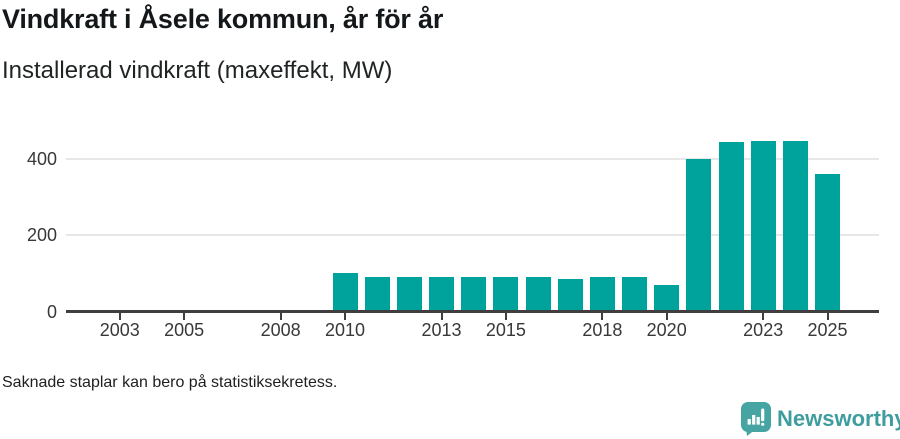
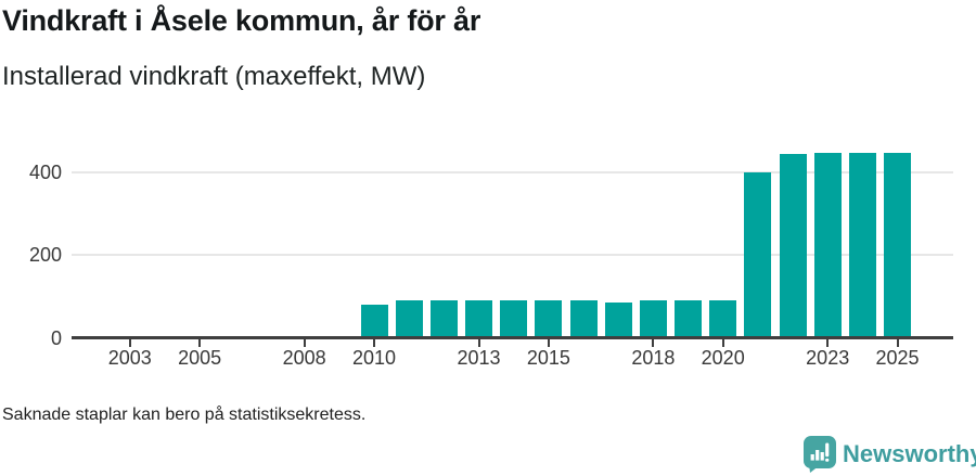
2010: 100 -> 80
2020: 70 -> 90
2025: 360 -> 450
